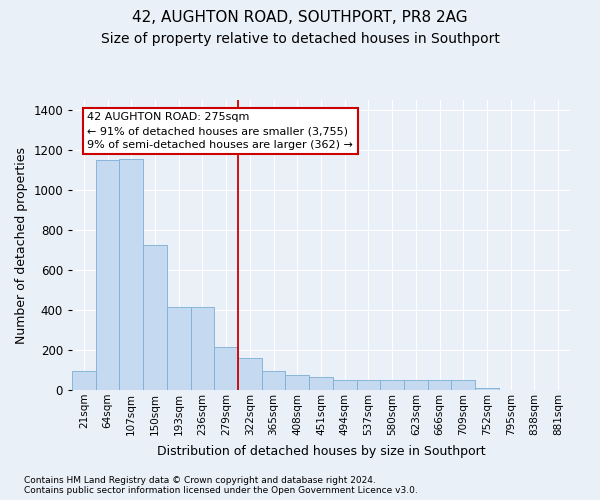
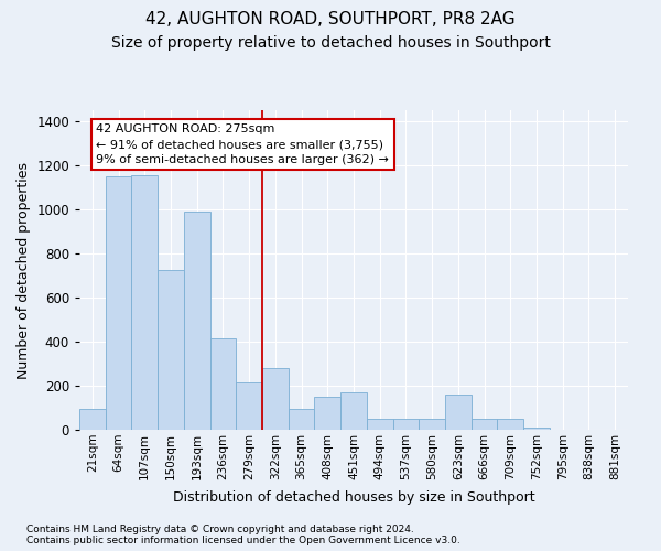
193sqm: 420 -> 990
322sqm: 160 -> 280
408sqm: 80 -> 150
451sqm: 60 -> 170
623sqm: 50 -> 160
